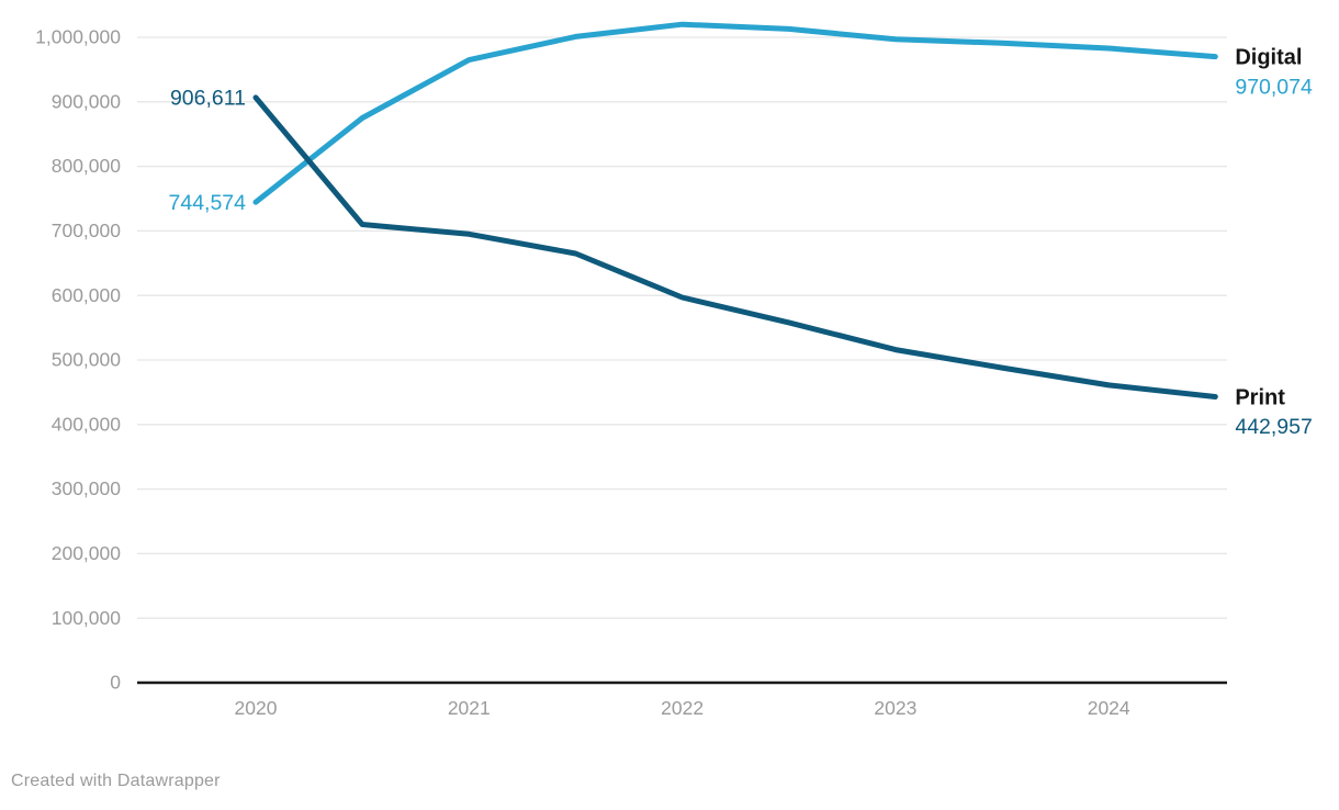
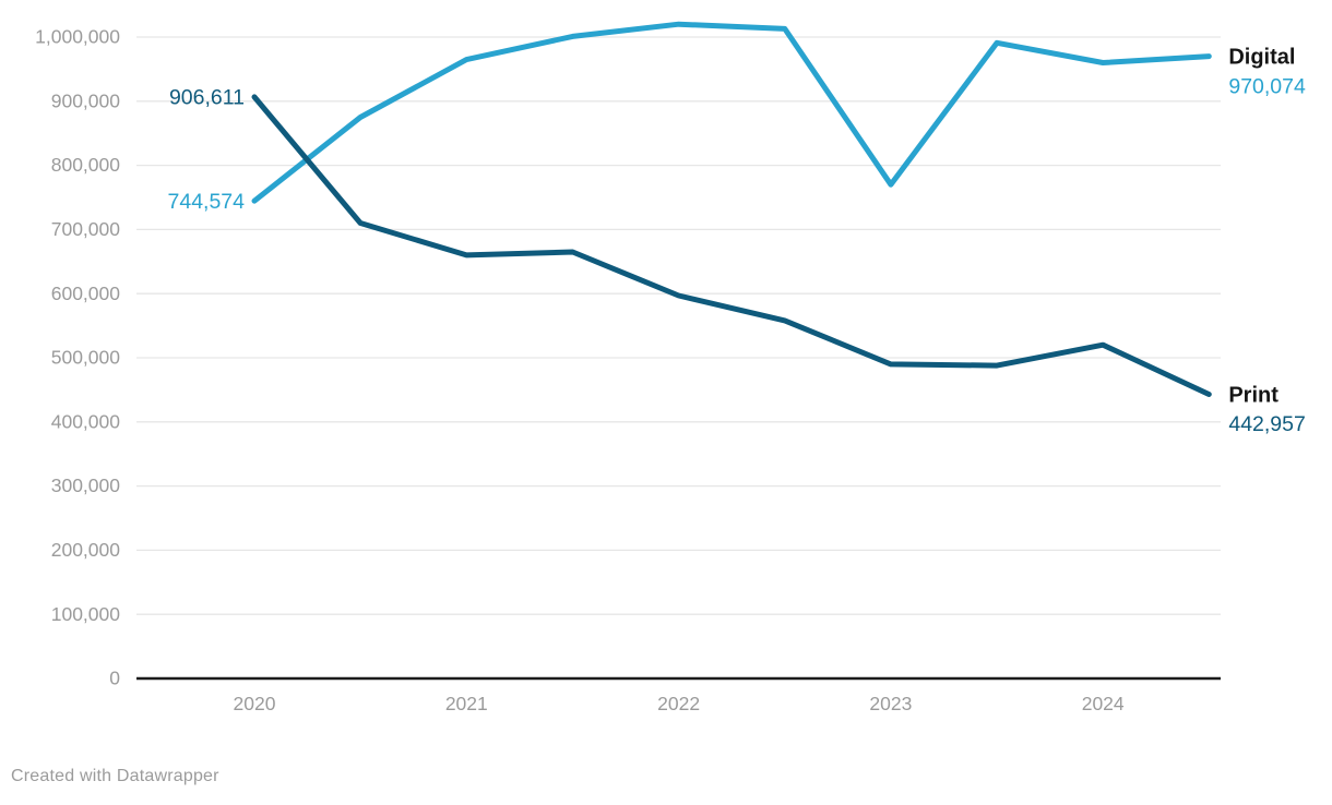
Print/2021: 700000 -> 660000
Digital/2023: 1000000 -> 770000
Print/2023: 520000 -> 490000
Digital/2024: 980000 -> 960000
Print/2024: 460000 -> 520000
